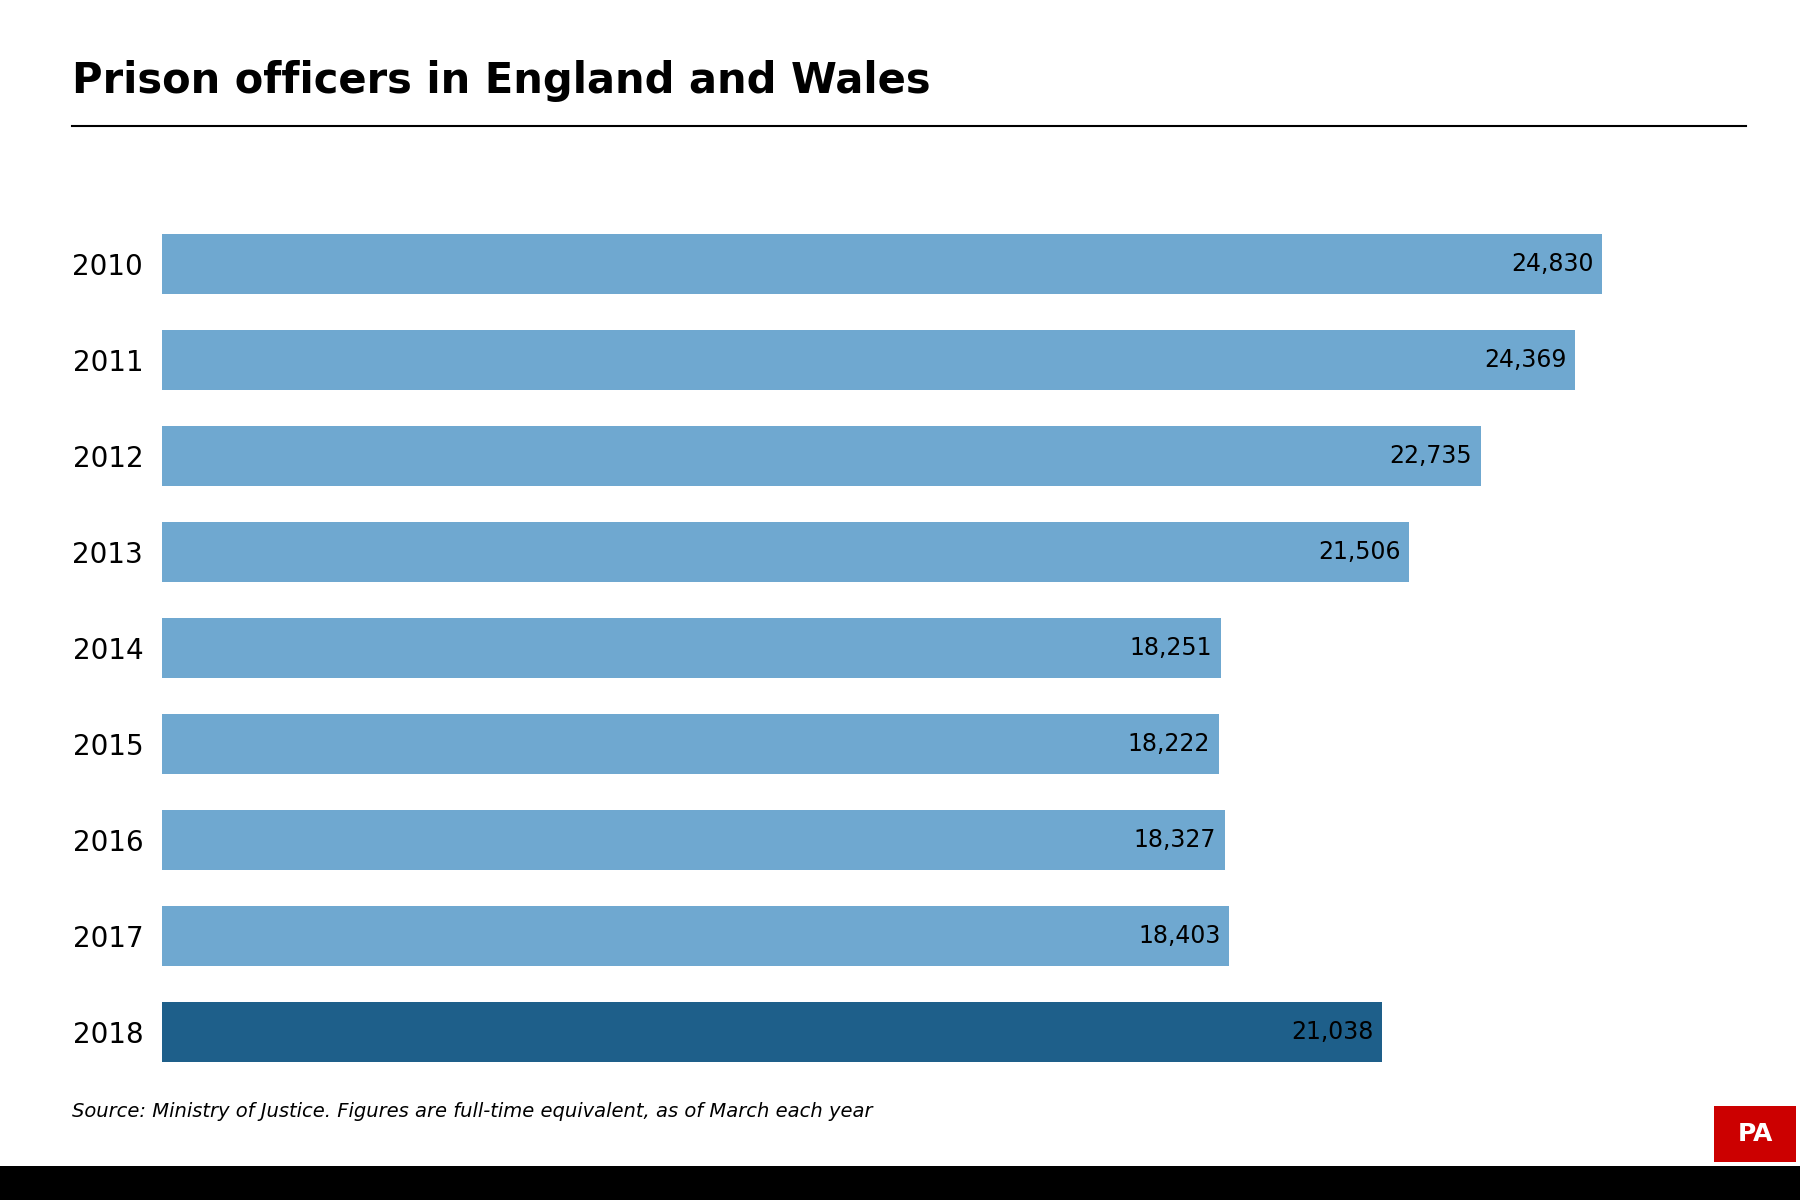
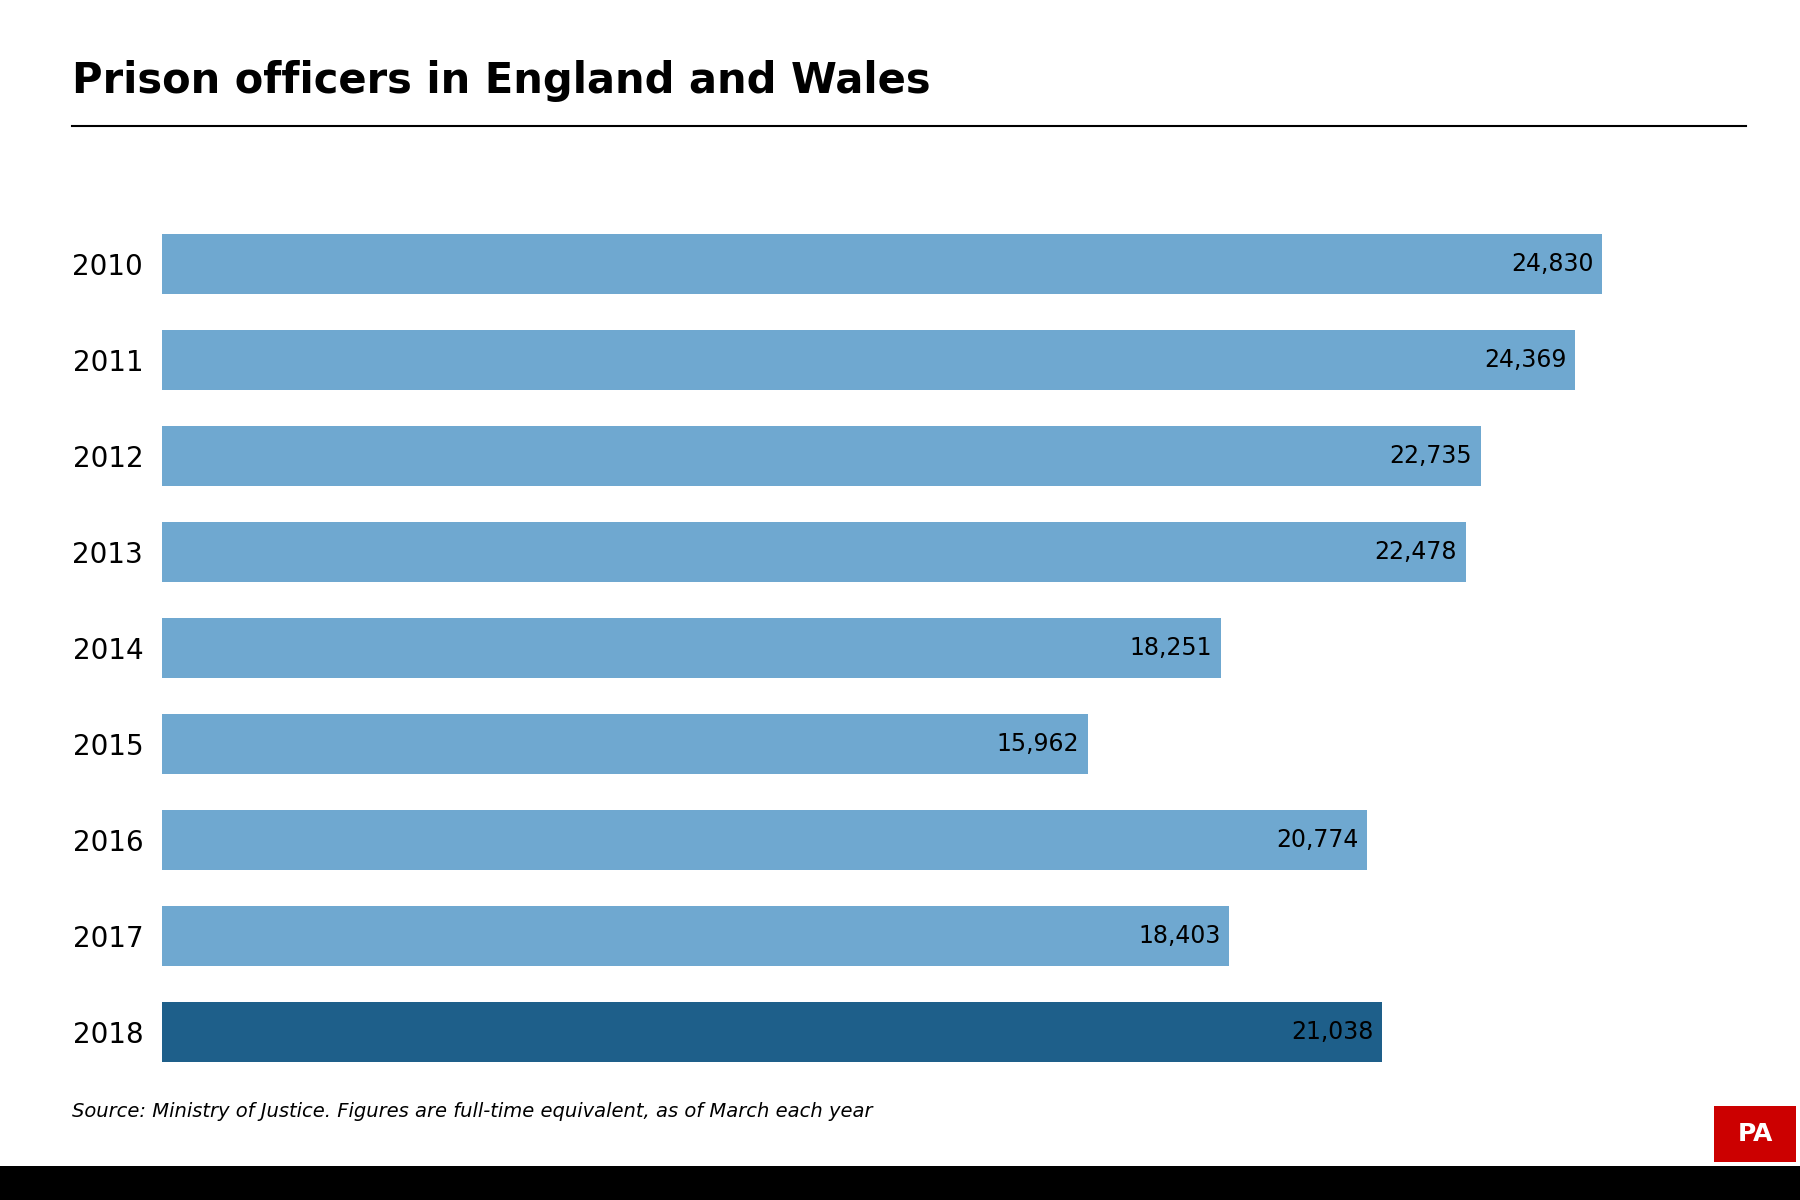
2013: 21,506 -> 22,478
2015: 18,222 -> 15,962
2016: 18,327 -> 20,774
